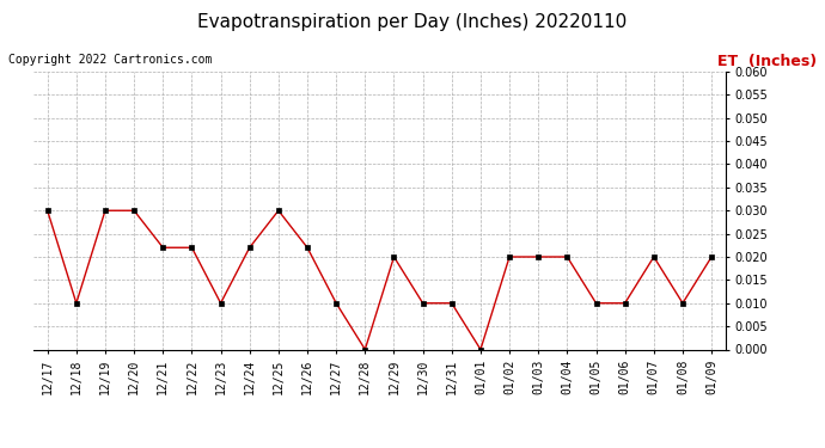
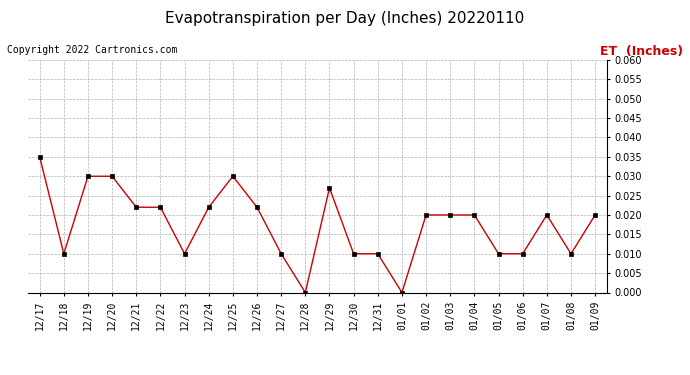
12/17: 0.030 -> 0.035
12/29: 0.020 -> 0.027
